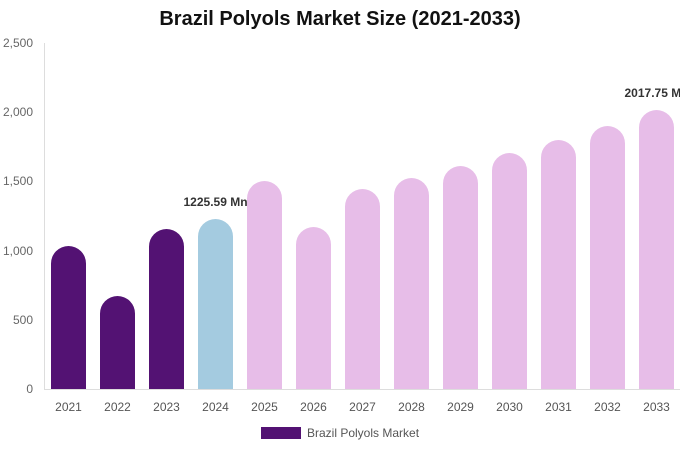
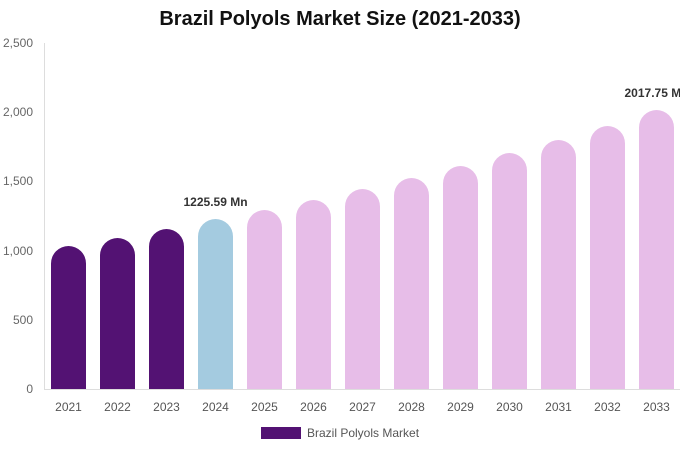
2022: 670 -> 1090
2025: 1500 -> 1290
2026: 1170 -> 1370
